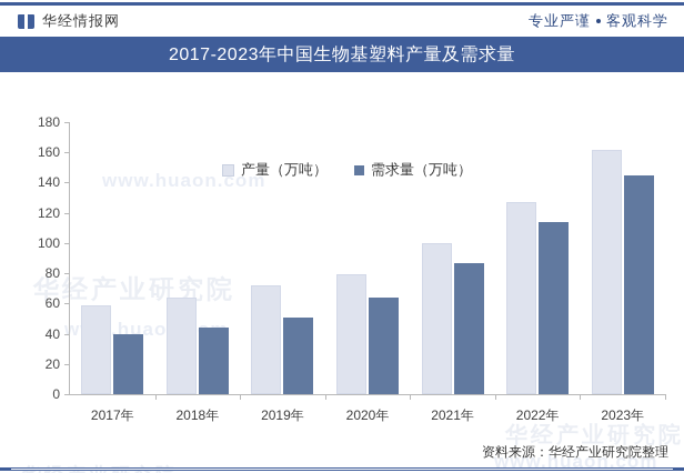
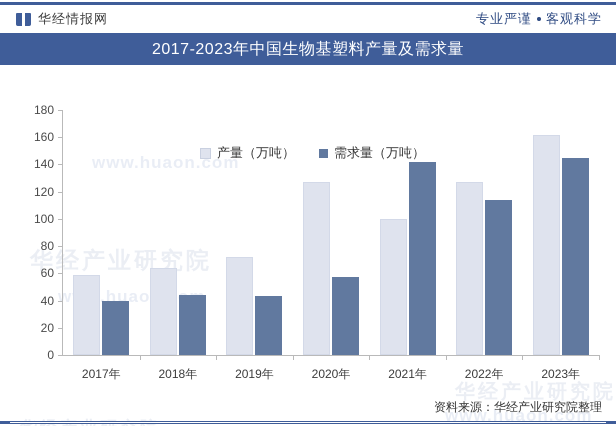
需求量（万吨）/2019年: 51 -> 43
产量（万吨）/2020年: 79 -> 127
需求量（万吨）/2020年: 64 -> 57
需求量（万吨）/2021年: 87 -> 142
